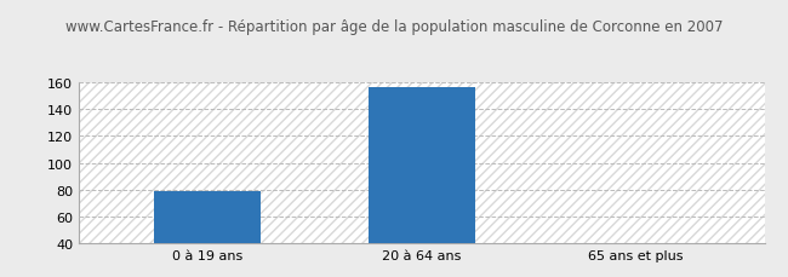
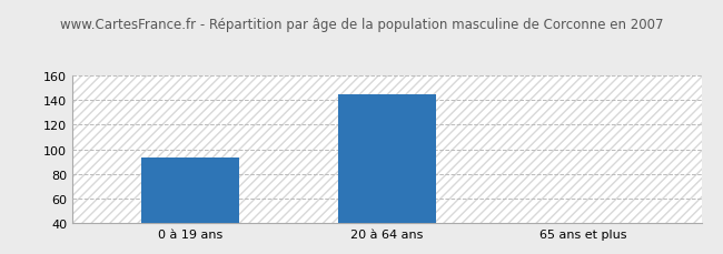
0 à 19 ans: 79 -> 93
20 à 64 ans: 156 -> 145
